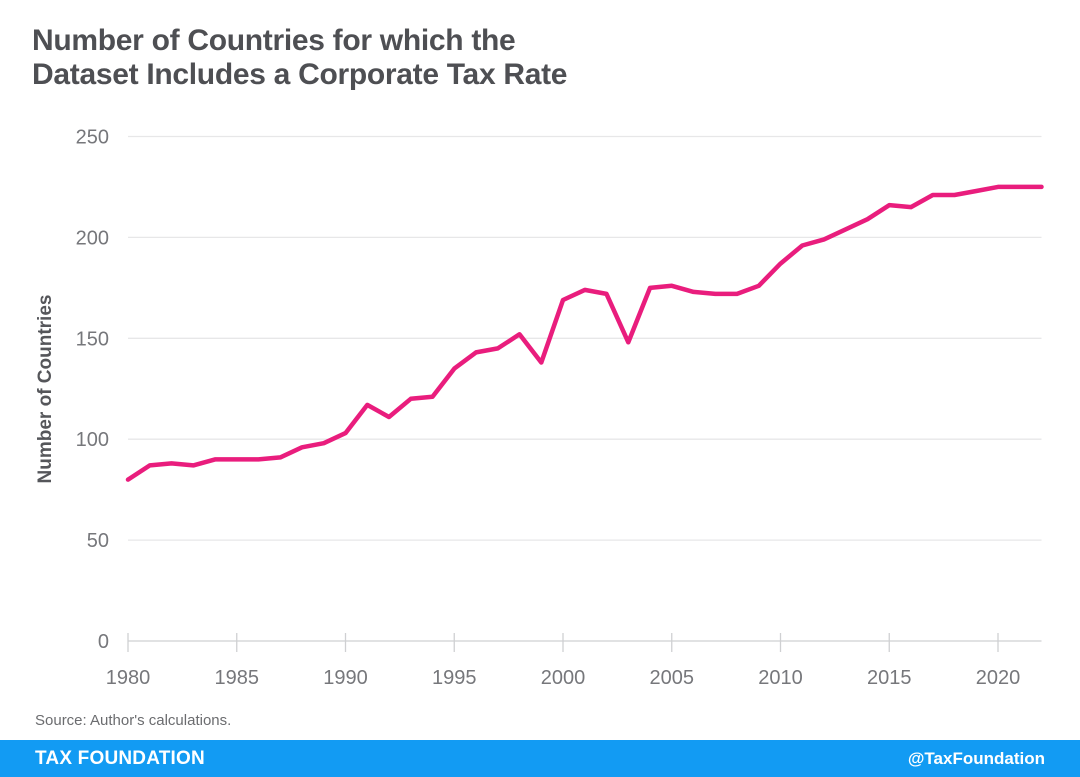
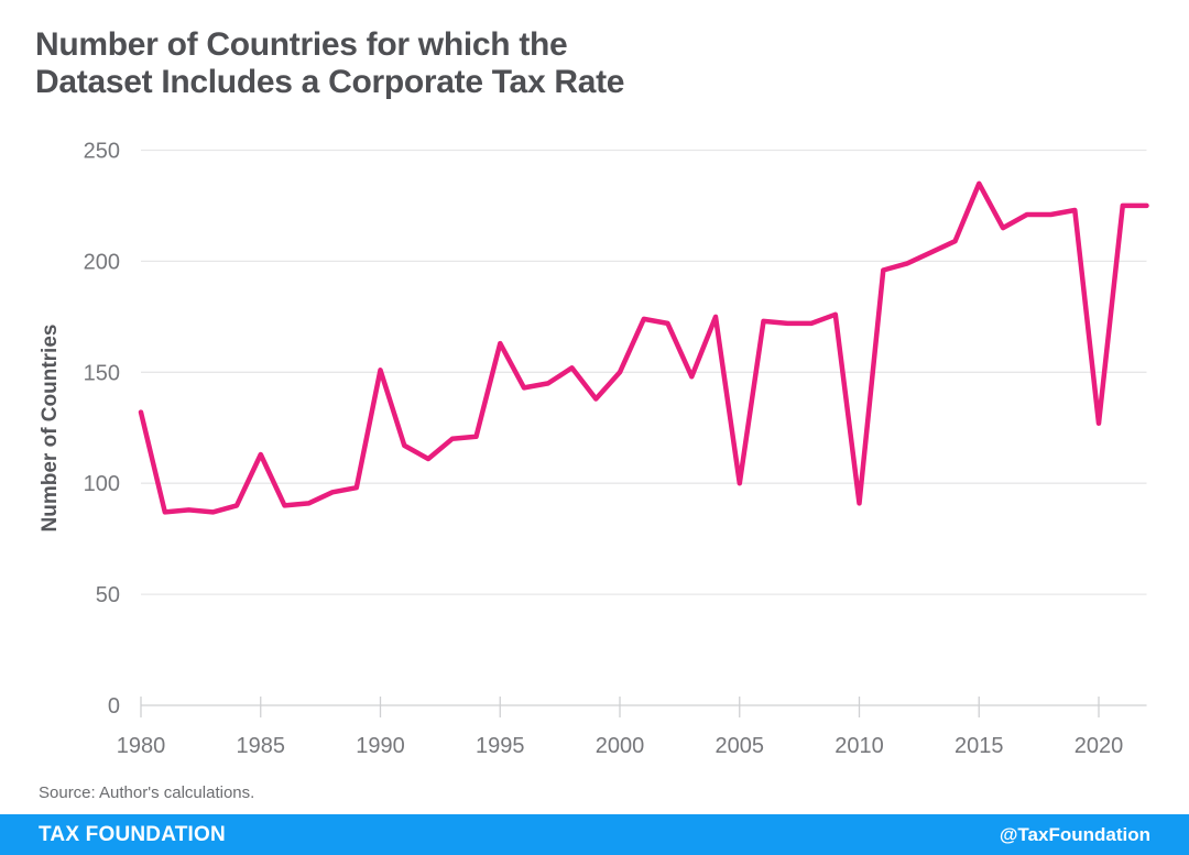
1980: 80 -> 132
1985: 90 -> 113
1990: 103 -> 151
1995: 135 -> 163
2000: 169 -> 150
2005: 176 -> 100
2010: 187 -> 91
2015: 216 -> 235
2020: 225 -> 127
